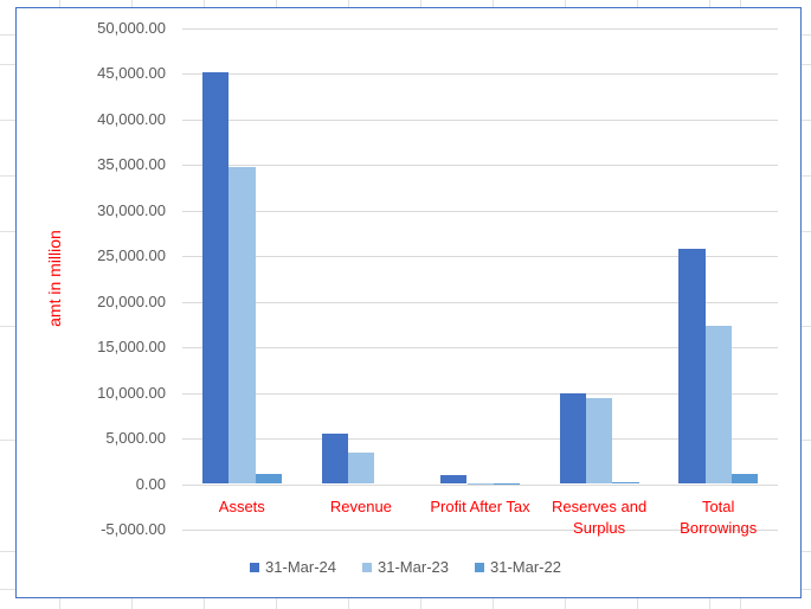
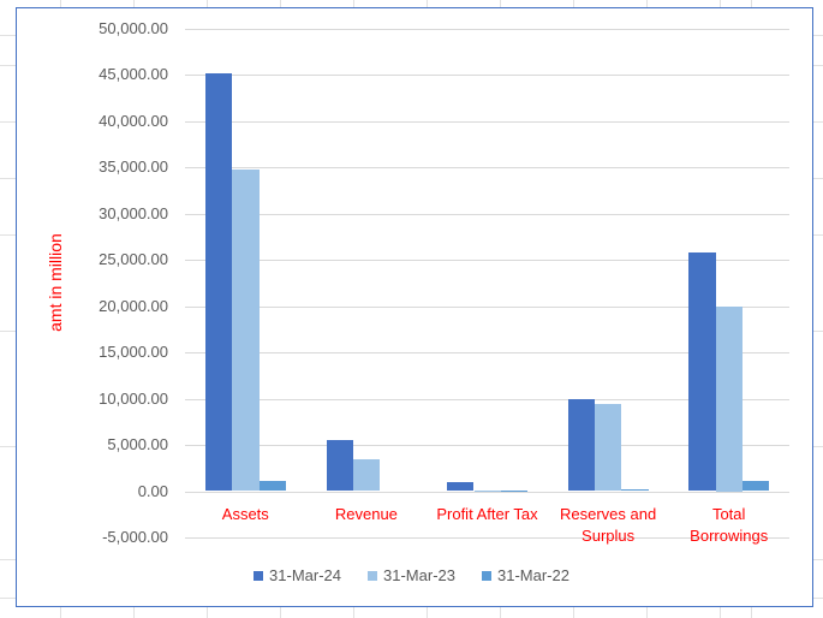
31-Mar-23/Total Borrowings: 17000 -> 20000
